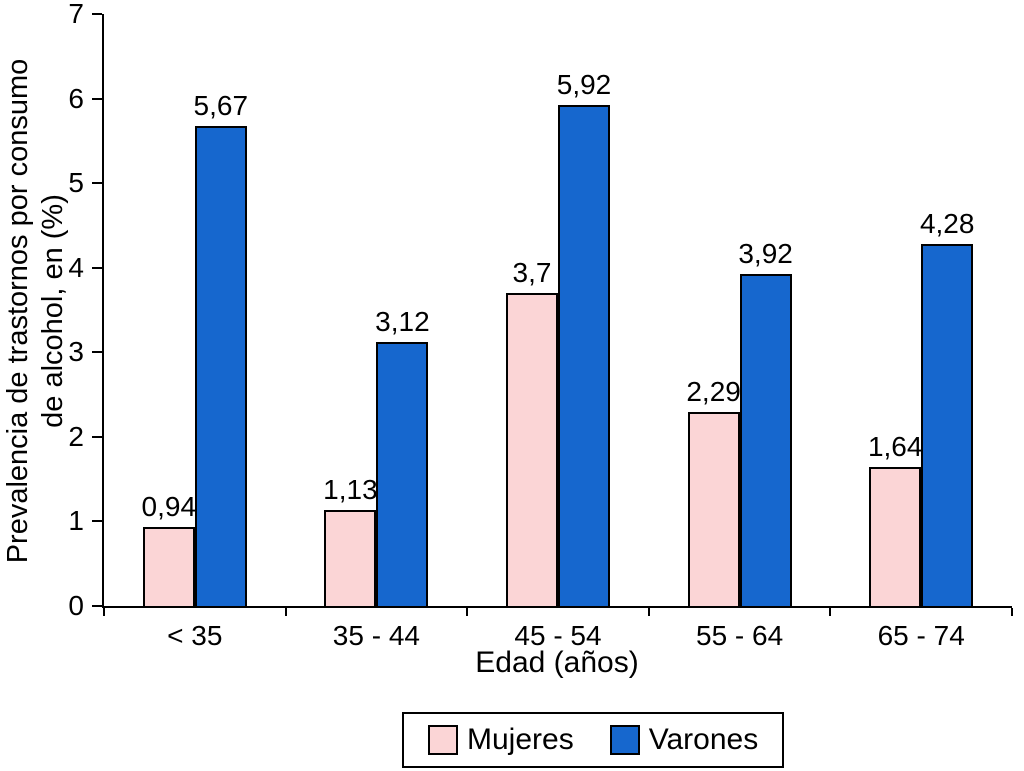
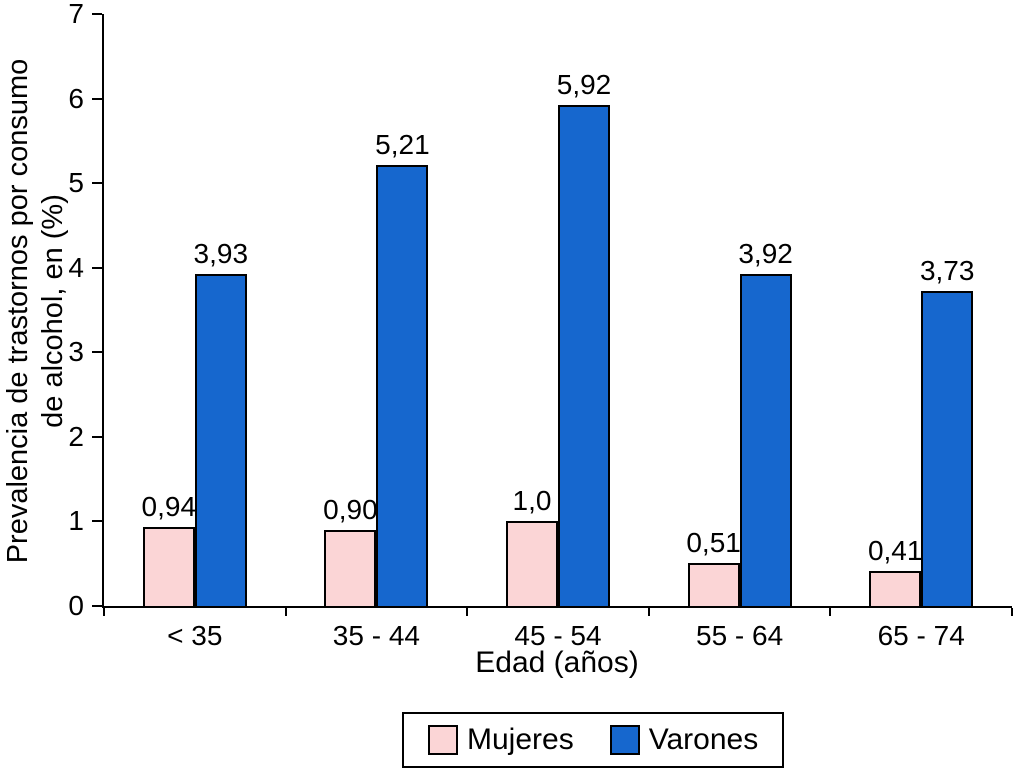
Varones/< 35: 5,67 -> 3,93
Mujeres/35 - 44: 1,13 -> 0,90
Varones/35 - 44: 3,12 -> 5,21
Mujeres/45 - 54: 3,7 -> 1,0
Mujeres/55 - 64: 2,29 -> 0,51
Mujeres/65 - 74: 1,64 -> 0,41
Varones/65 - 74: 4,28 -> 3,73
